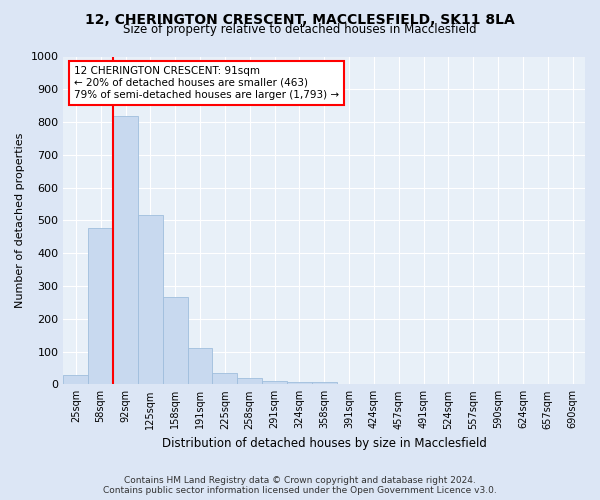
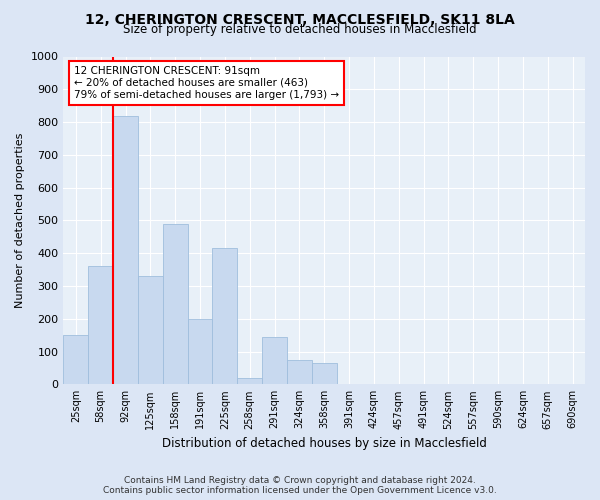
25sqm: 28 -> 150
58sqm: 478 -> 360
125sqm: 515 -> 330
158sqm: 265 -> 490
191sqm: 110 -> 200
225sqm: 35 -> 415
291sqm: 10 -> 145
324sqm: 7 -> 75
358sqm: 7 -> 65
